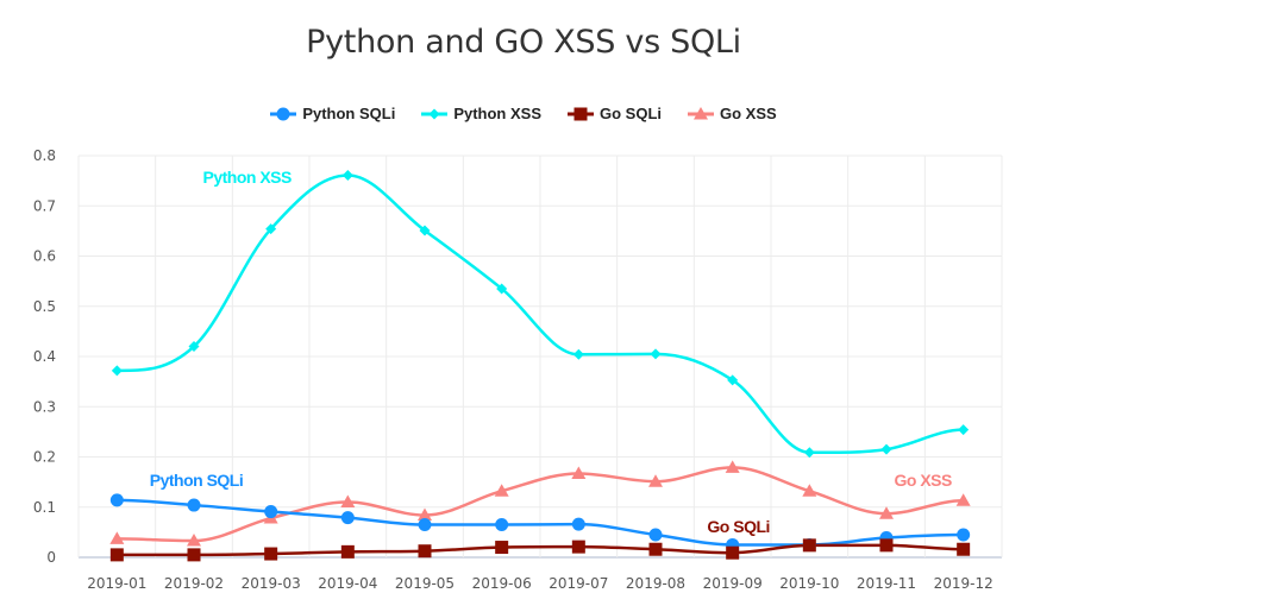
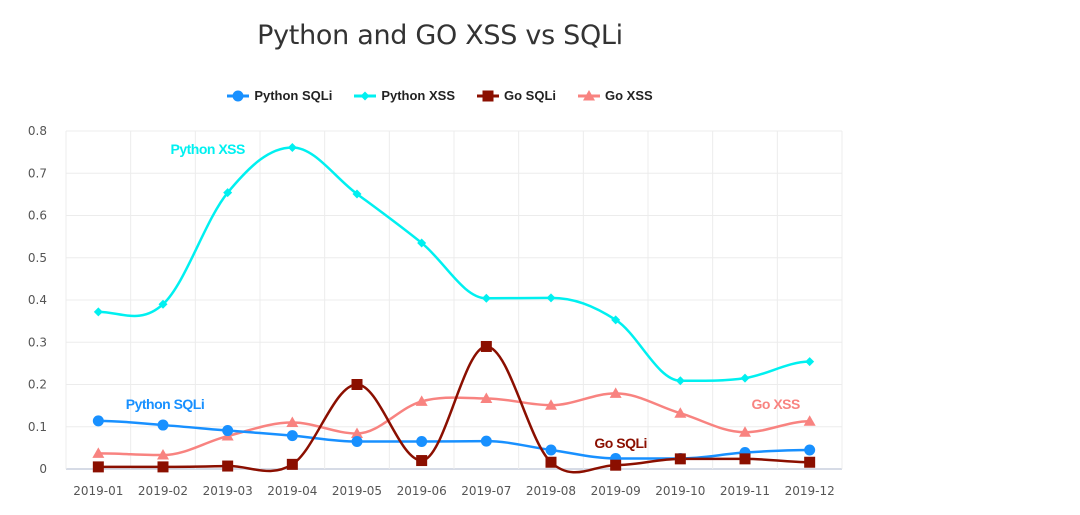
Python XSS/2019-02: 0.42 -> 0.39
Go SQLi/2019-05: 0.01 -> 0.20
Go XSS/2019-06: 0.13 -> 0.16
Go SQLi/2019-07: 0.02 -> 0.29
